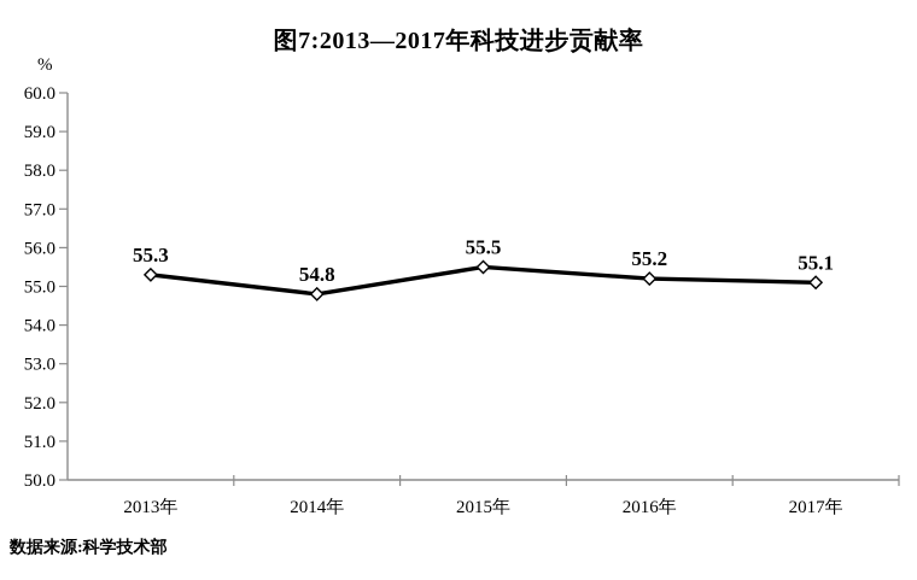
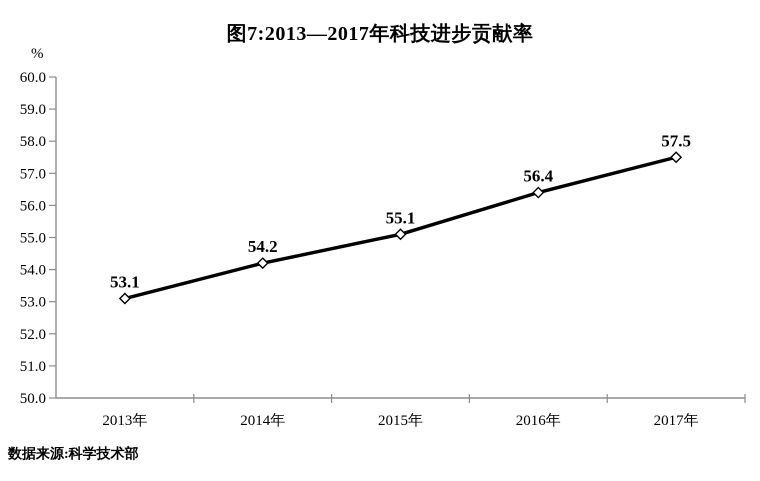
2013年: 55.3 -> 53.1
2014年: 54.8 -> 54.2
2015年: 55.5 -> 55.1
2016年: 55.2 -> 56.4
2017年: 55.1 -> 57.5
